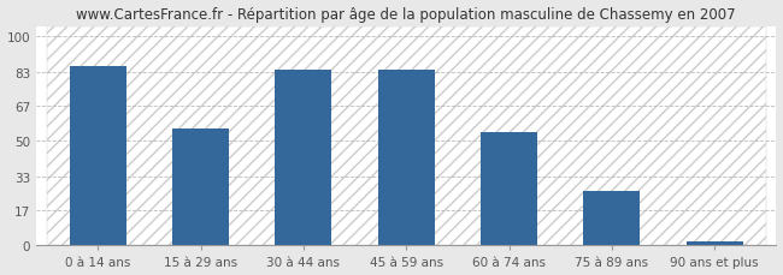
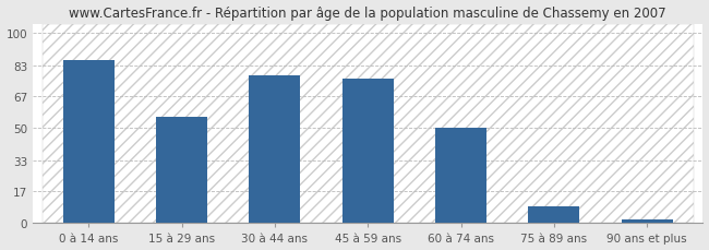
30 à 44 ans: 84 -> 78
45 à 59 ans: 84 -> 76
60 à 74 ans: 54 -> 50
75 à 89 ans: 26 -> 9
